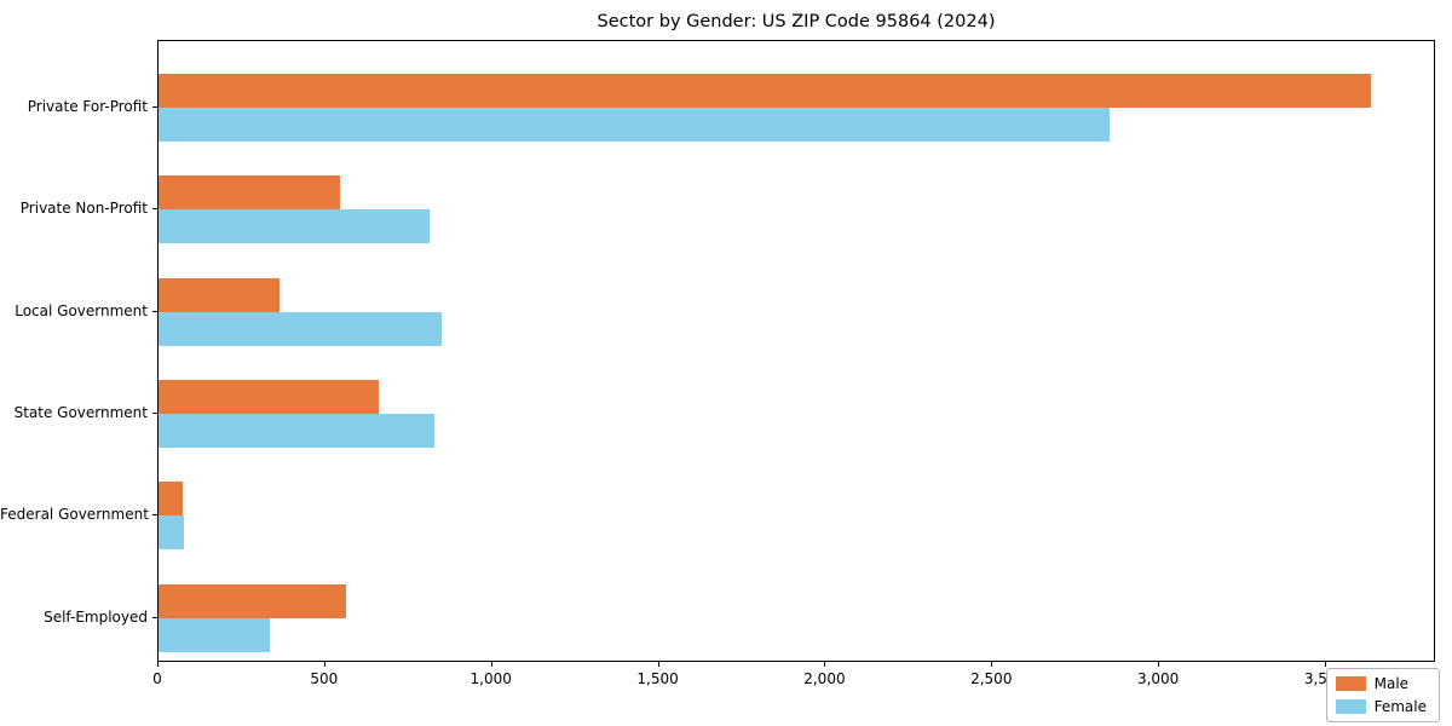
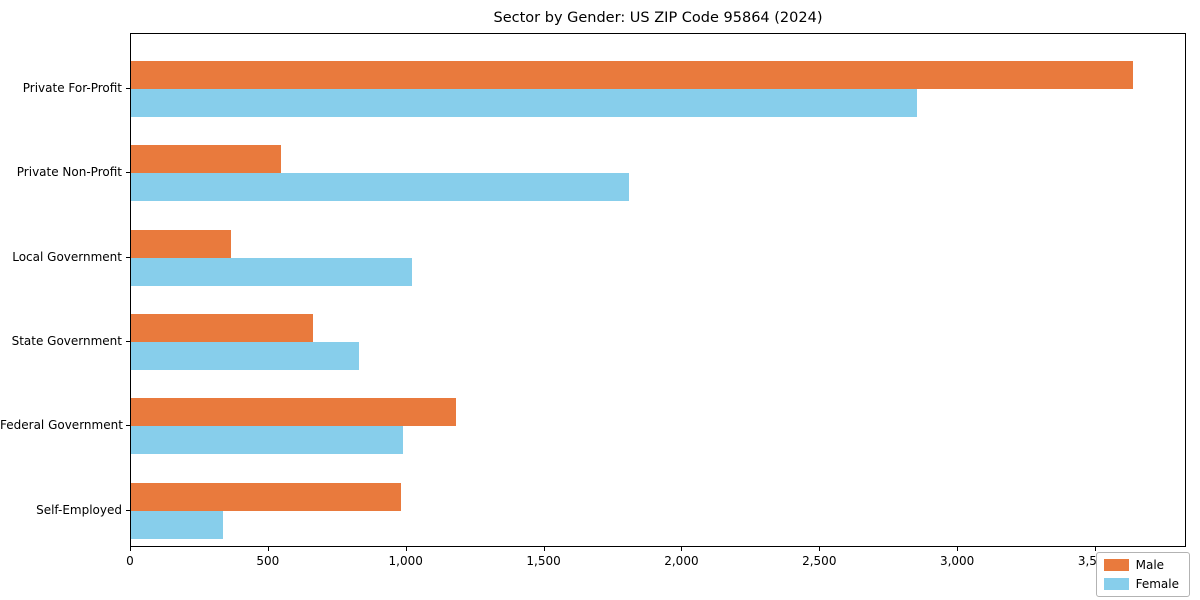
Female/Private Non-Profit: 820 -> 1810
Female/Local Government: 850 -> 1020
Male/Federal Government: 70 -> 1180
Female/Federal Government: 80 -> 990
Male/Self-Employed: 560 -> 980
